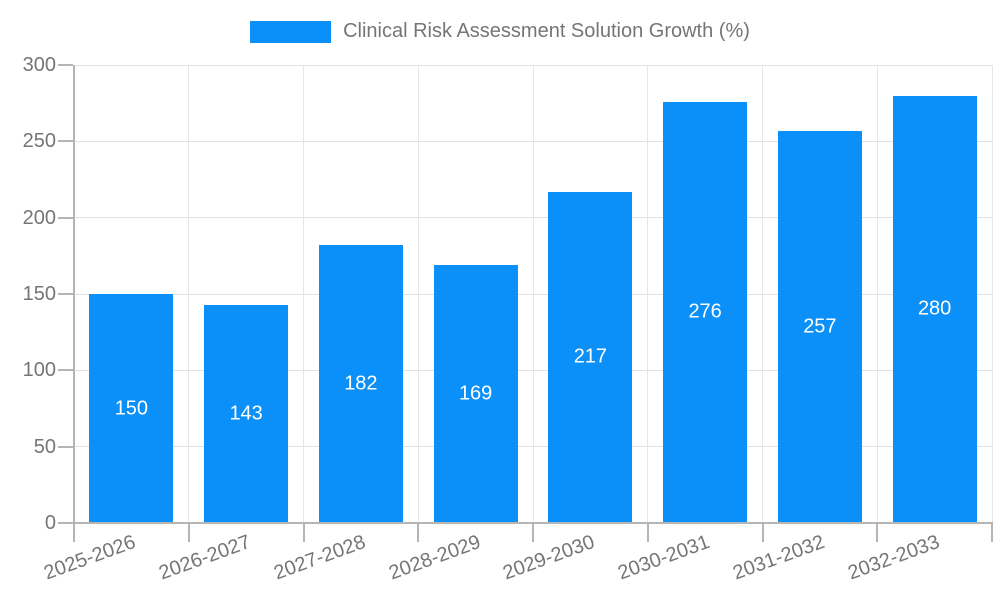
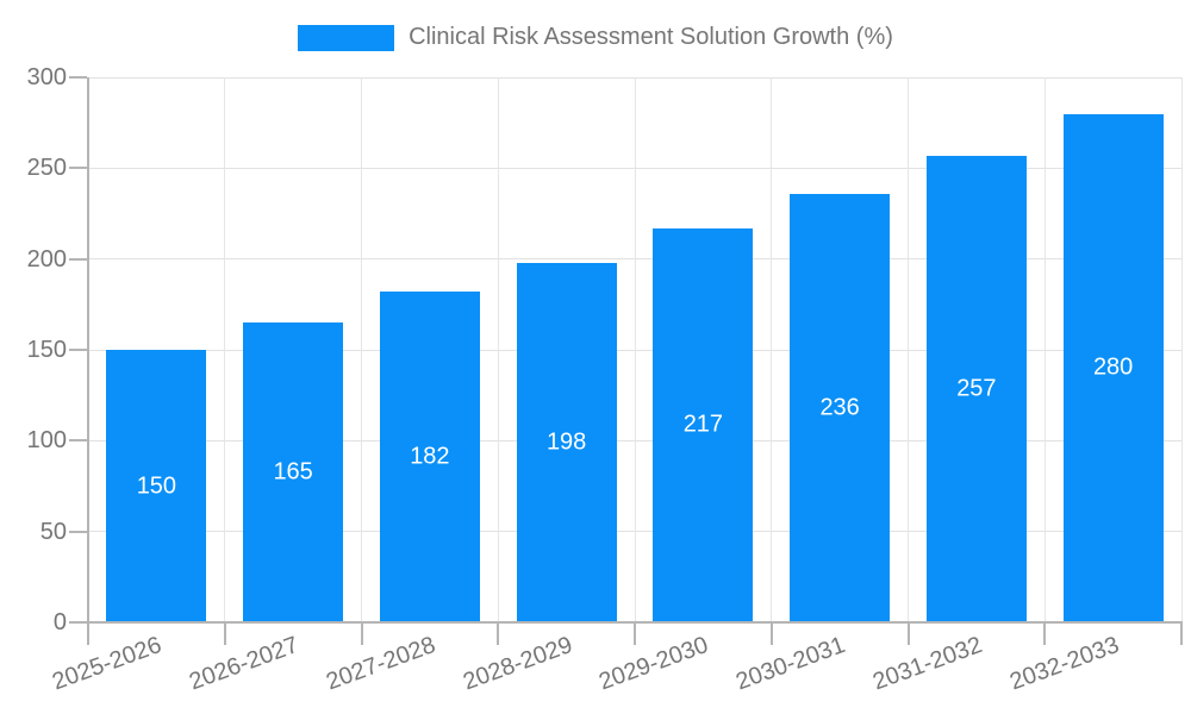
2026-2027: 143 -> 165
2028-2029: 169 -> 198
2030-2031: 276 -> 236
